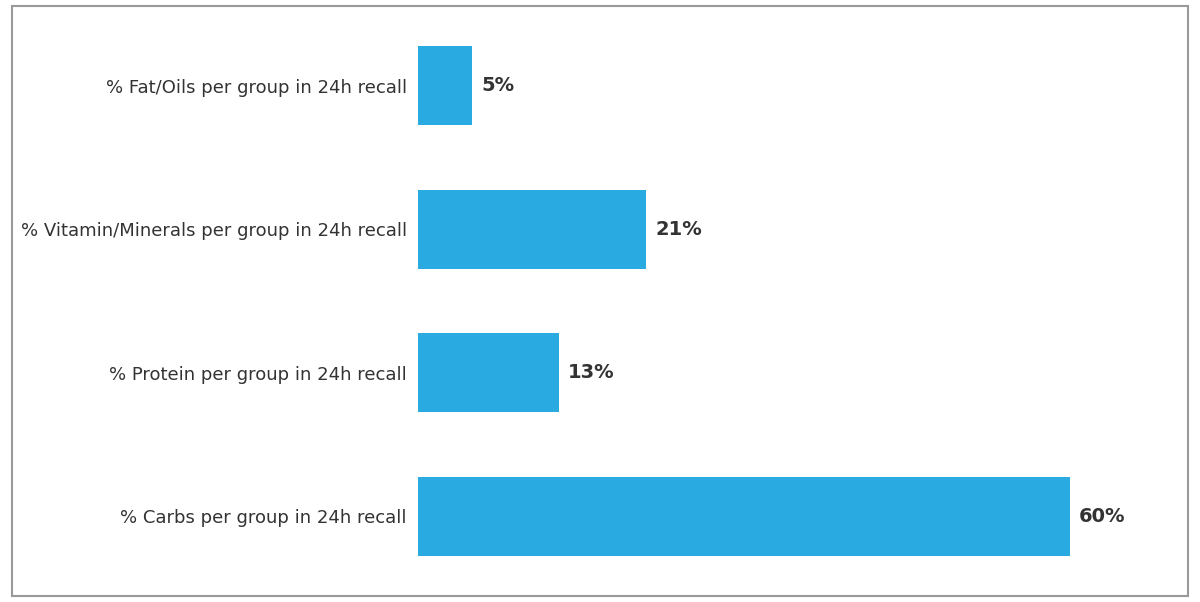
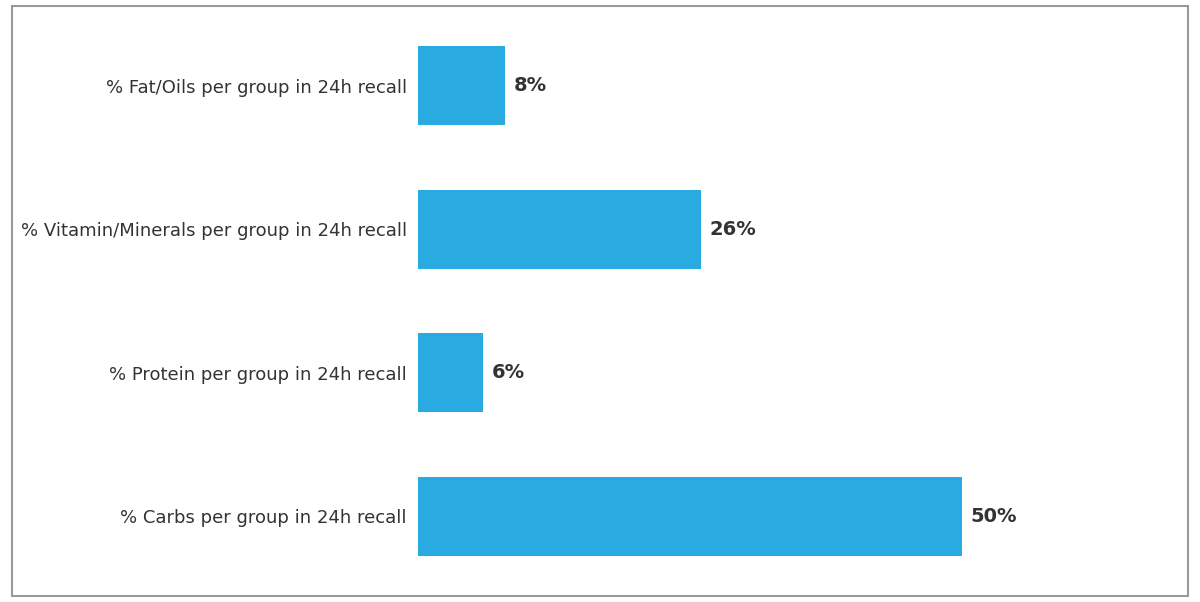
% Fat/Oils per group in 24h recall: 5% -> 8%
% Vitamin/Minerals per group in 24h recall: 21% -> 26%
% Protein per group in 24h recall: 13% -> 6%
% Carbs per group in 24h recall: 60% -> 50%
